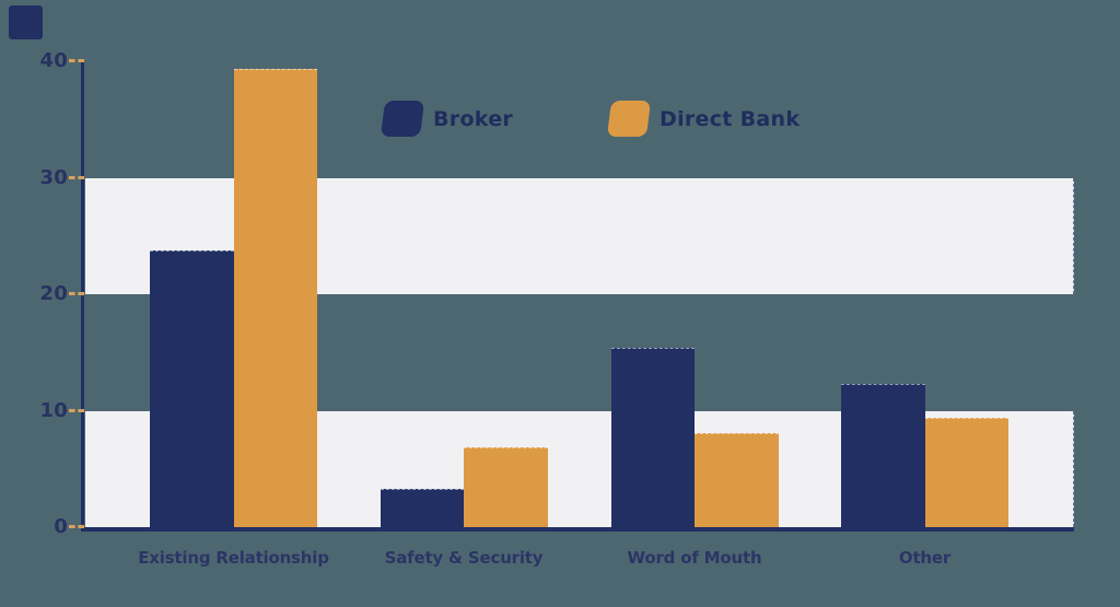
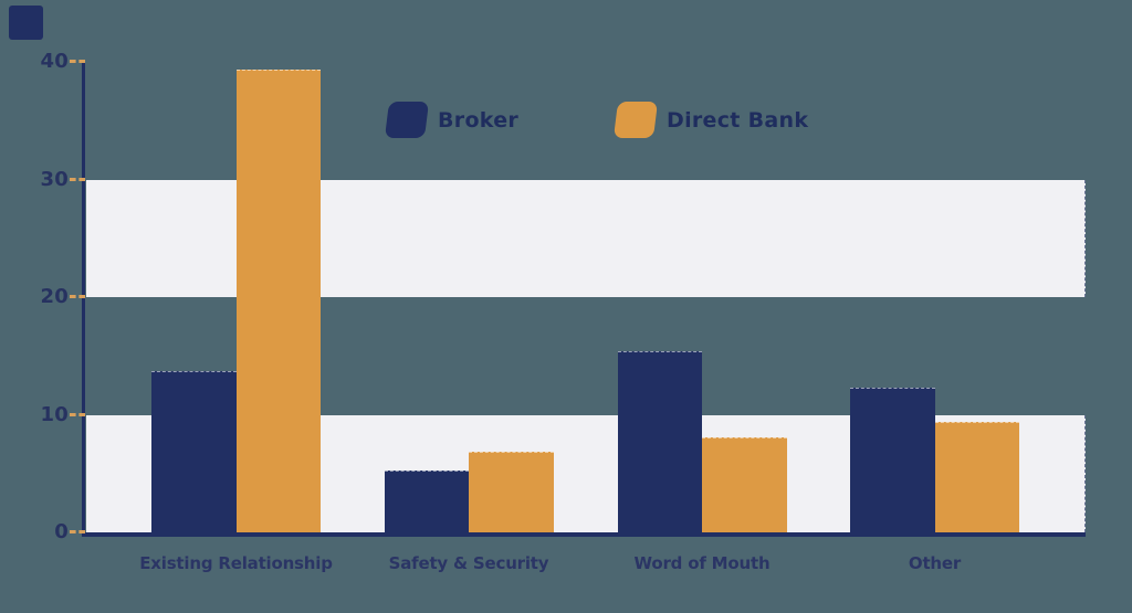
Broker/Existing Relationship: 23.8 -> 13.7
Broker/Safety & Security: 3.3 -> 5.3
